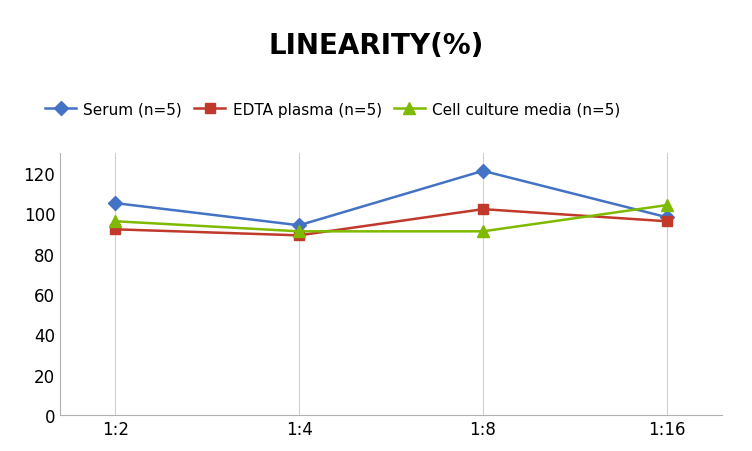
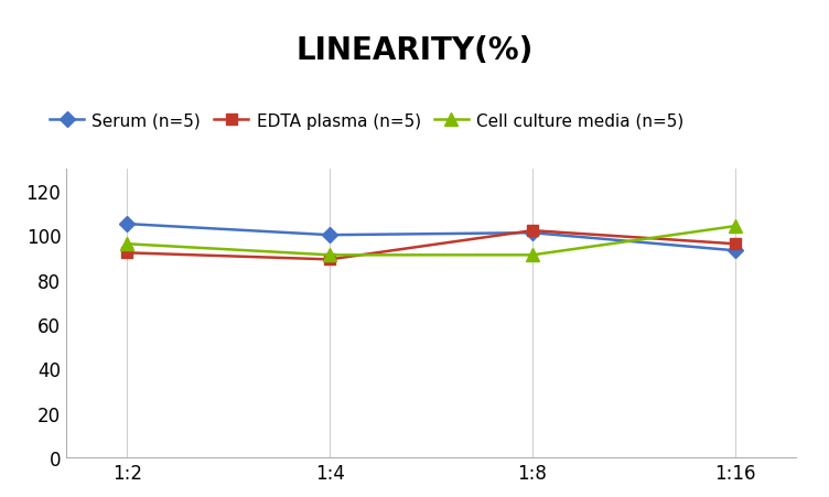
Serum (n=5)/1:4: 94 -> 100
Serum (n=5)/1:8: 121 -> 101
Serum (n=5)/1:16: 98 -> 93
